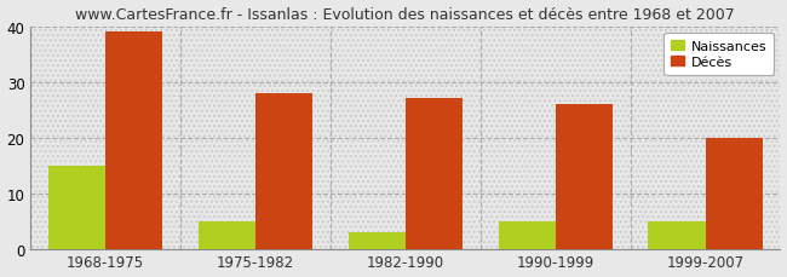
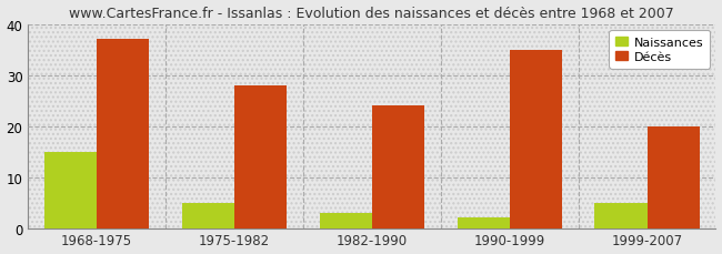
Décès/1968-1975: 39 -> 37
Décès/1982-1990: 27 -> 24
Naissances/1990-1999: 5 -> 2
Décès/1990-1999: 26 -> 35
